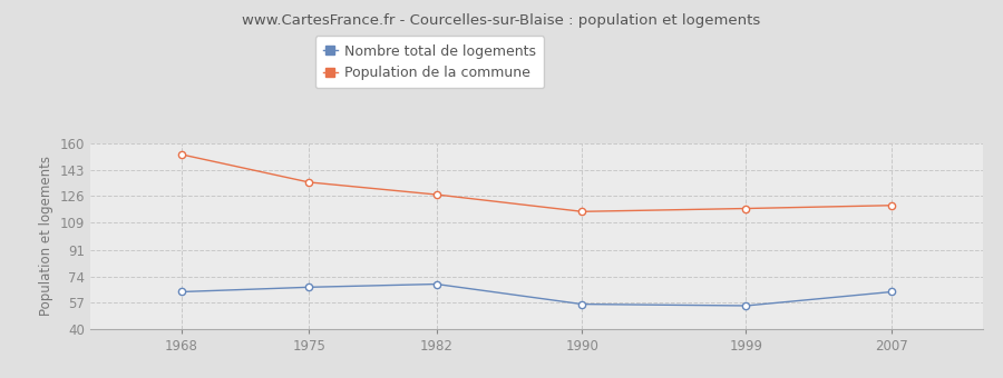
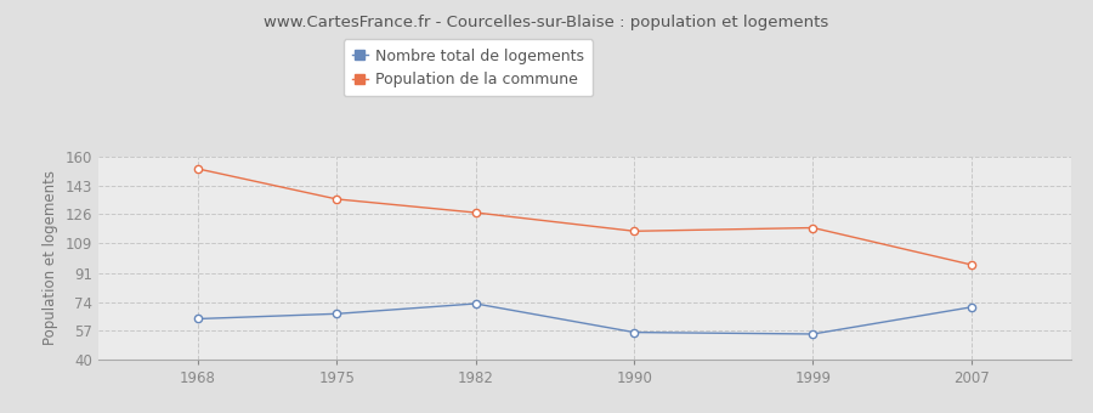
Nombre total de logements/1982: 69 -> 73
Nombre total de logements/2007: 64 -> 71
Population de la commune/2007: 120 -> 96
